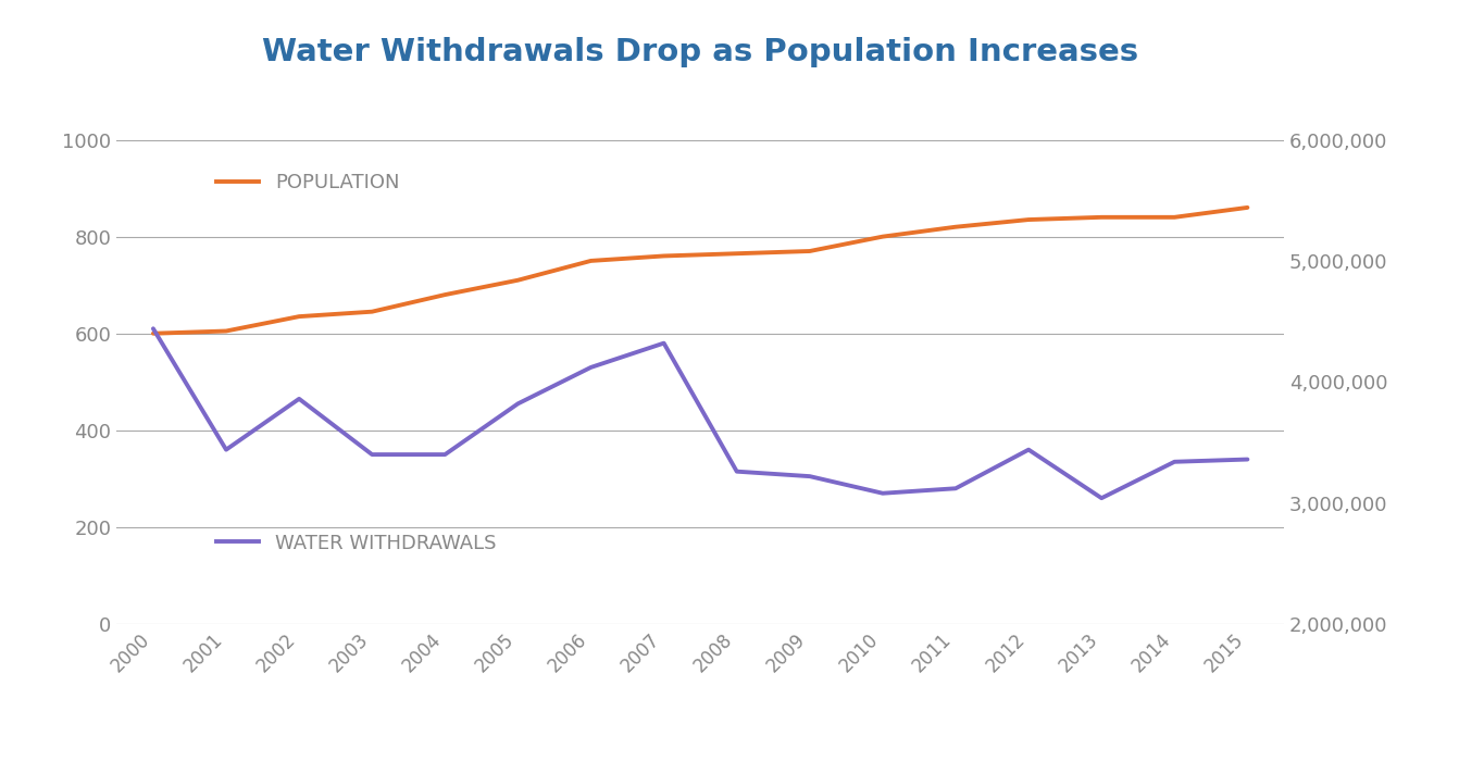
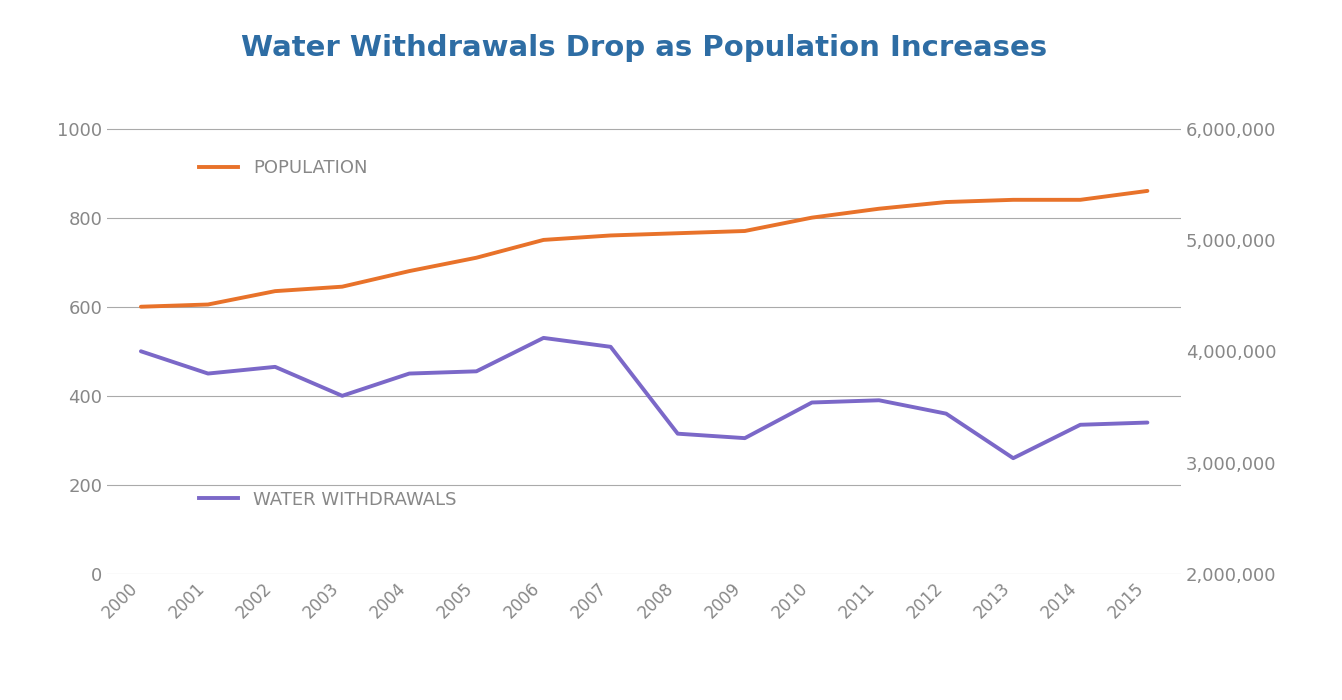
WATER WITHDRAWALS/2000: 610 -> 500
WATER WITHDRAWALS/2001: 360 -> 450
WATER WITHDRAWALS/2003: 350 -> 400
WATER WITHDRAWALS/2004: 350 -> 450
WATER WITHDRAWALS/2007: 580 -> 510
WATER WITHDRAWALS/2010: 270 -> 385
WATER WITHDRAWALS/2011: 280 -> 390
